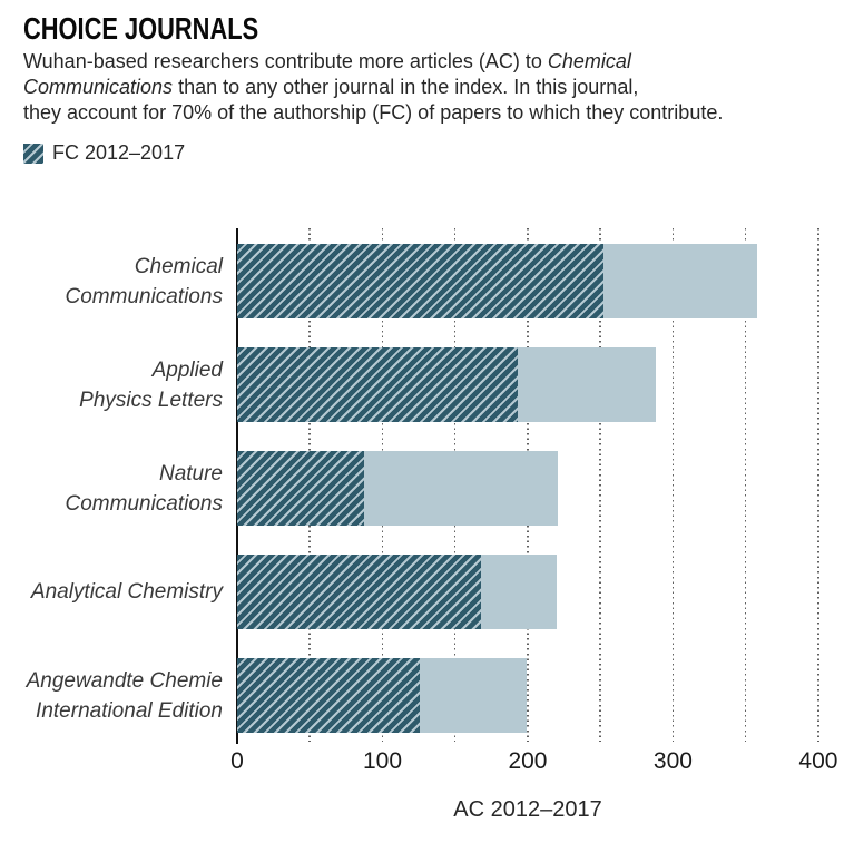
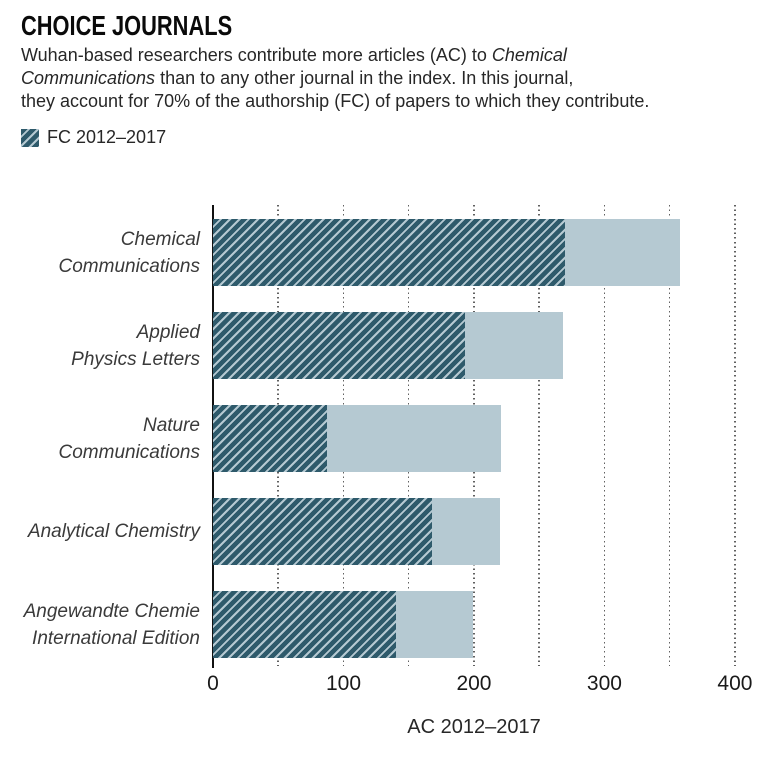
FC 2012–2017/Chemical Communications: 252 -> 270
AC 2012–2017/Applied Physics Letters: 288 -> 268
FC 2012–2017/Angewandte Chemie International Edition: 126 -> 140
